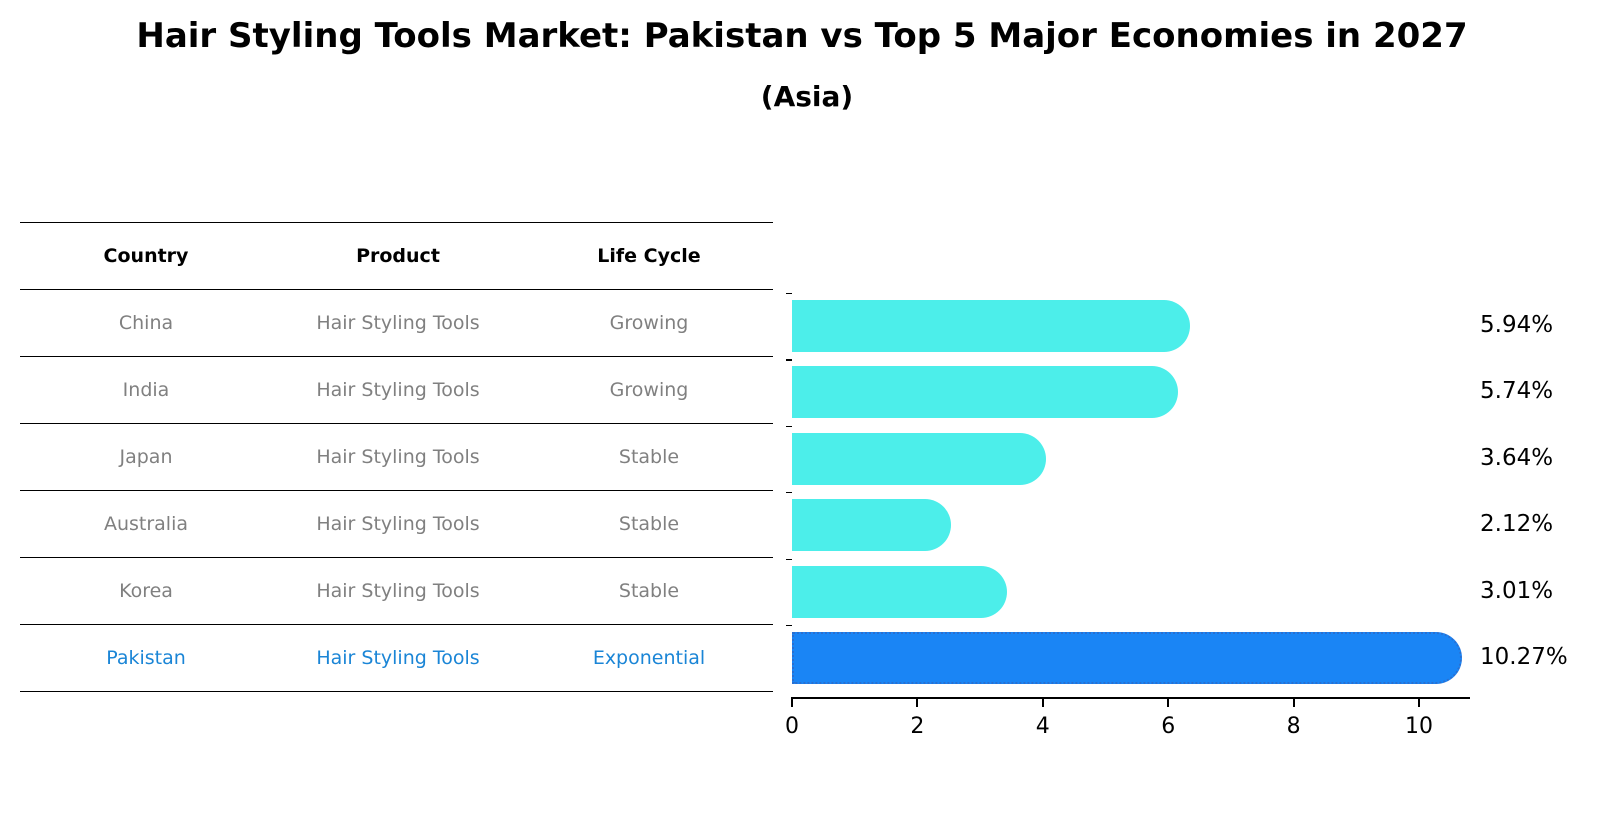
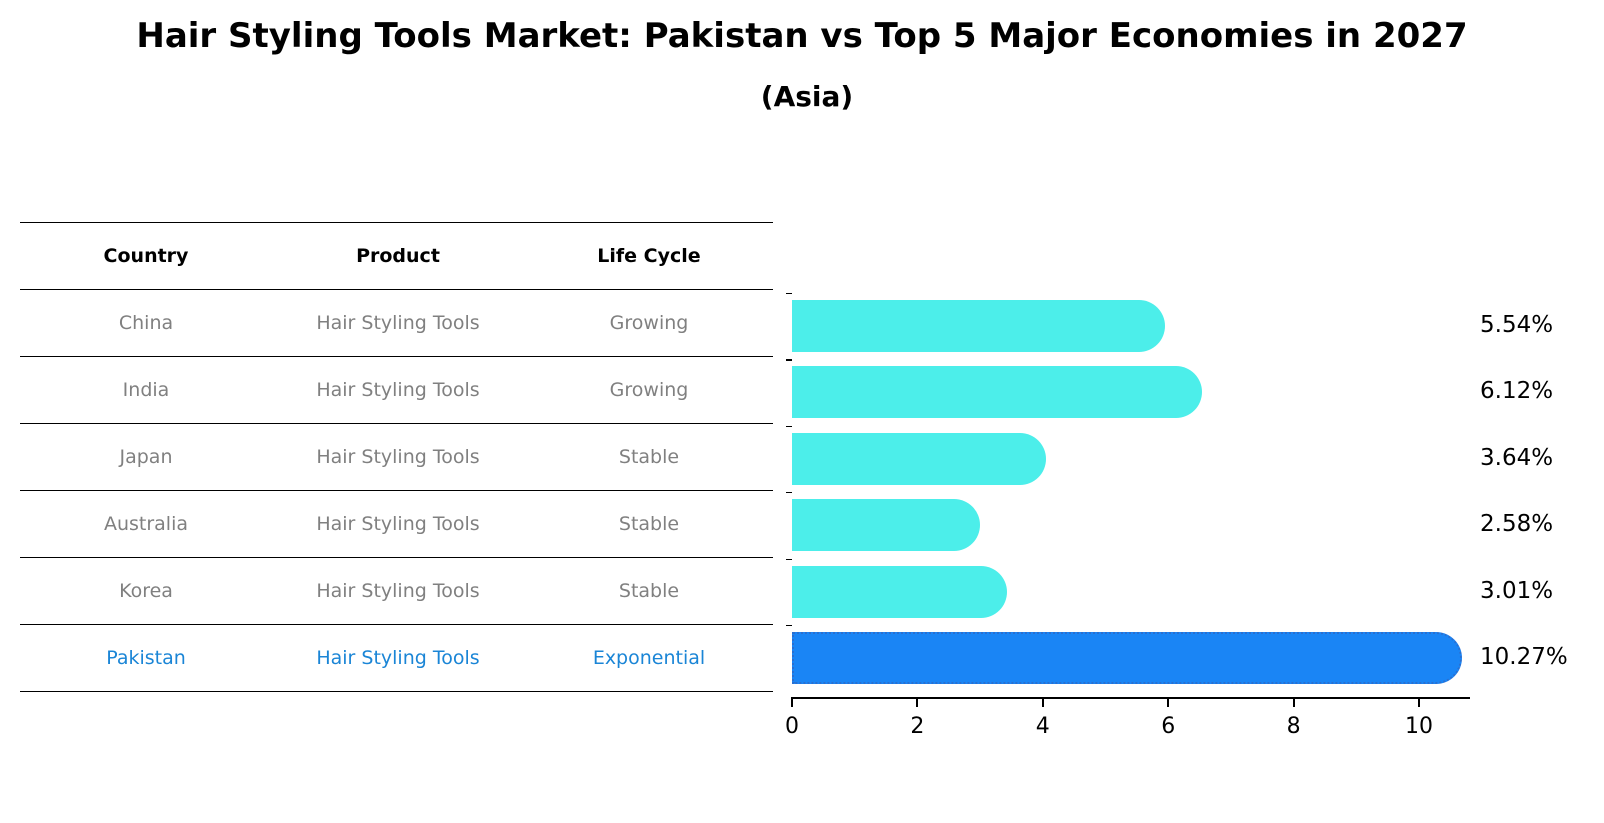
China: 5.94% -> 5.54%
India: 5.74% -> 6.12%
Australia: 2.12% -> 2.58%
